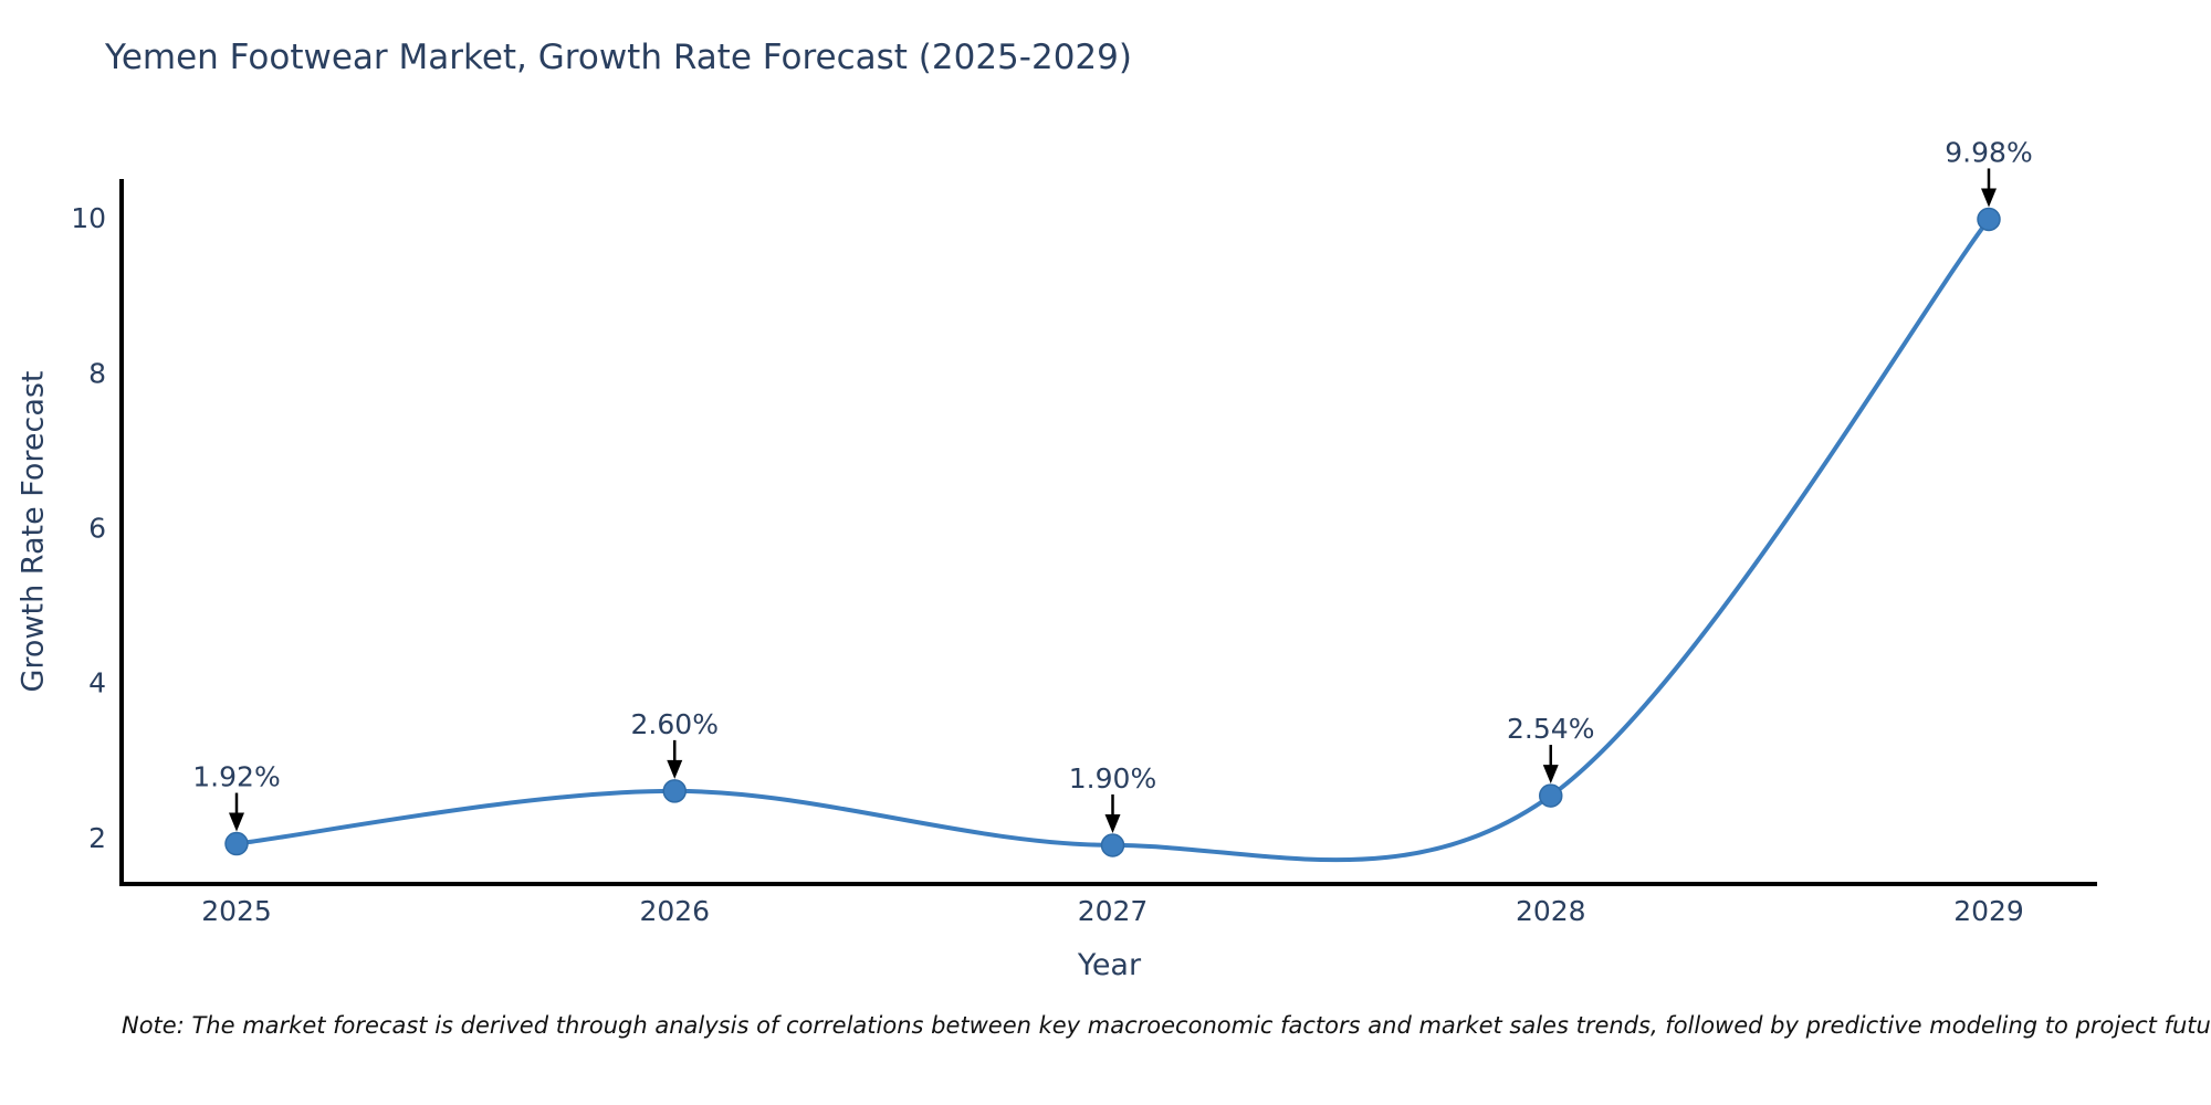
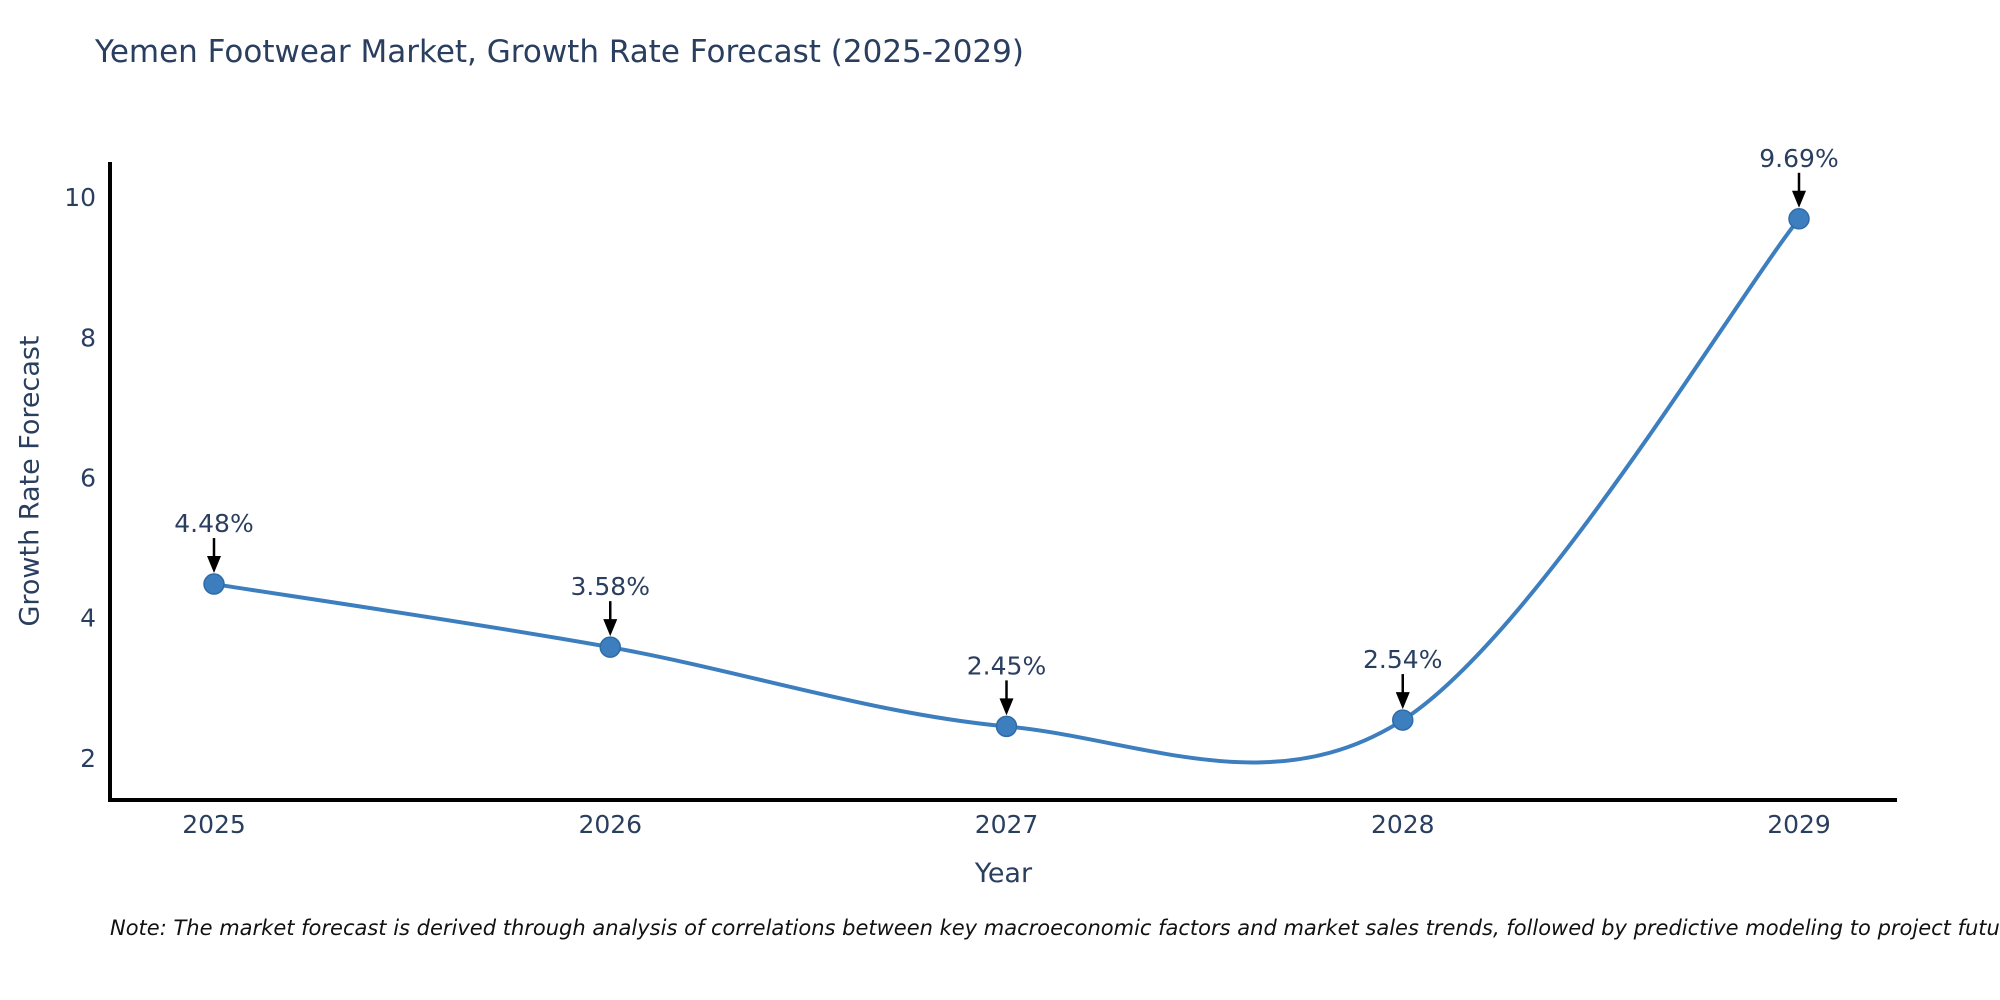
2025: 1.92% -> 4.48%
2026: 2.60% -> 3.58%
2027: 1.90% -> 2.45%
2029: 9.98% -> 9.69%
